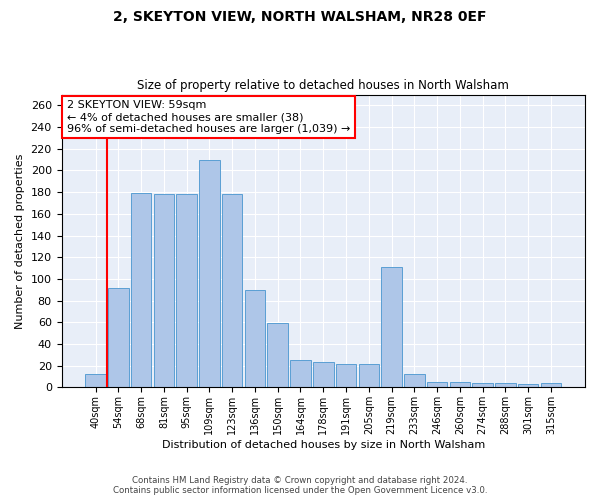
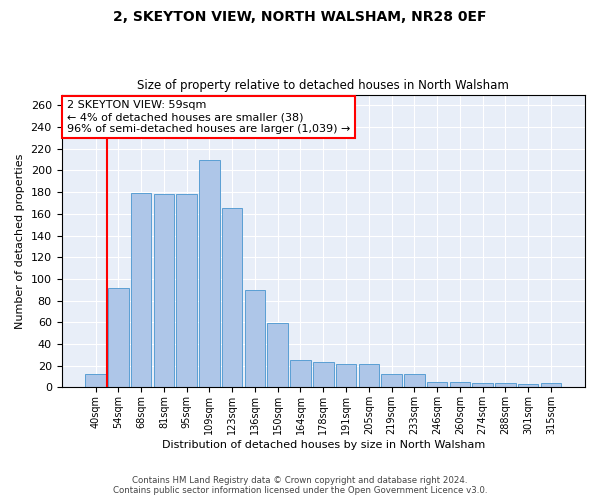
123sqm: 178 -> 165
219sqm: 111 -> 12
